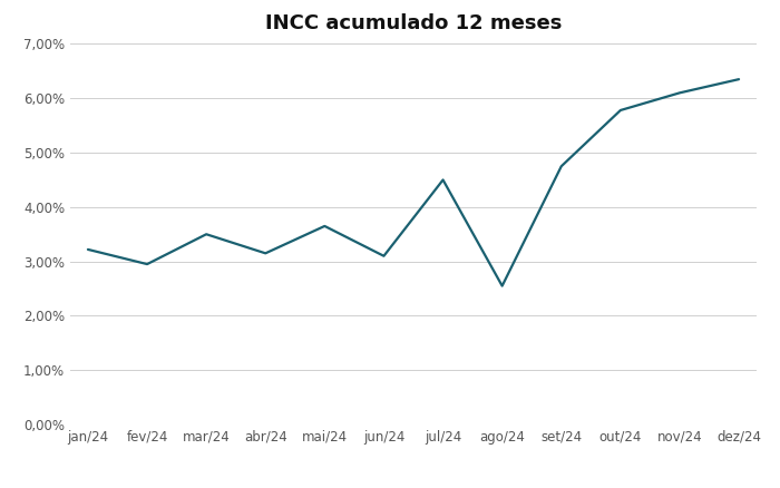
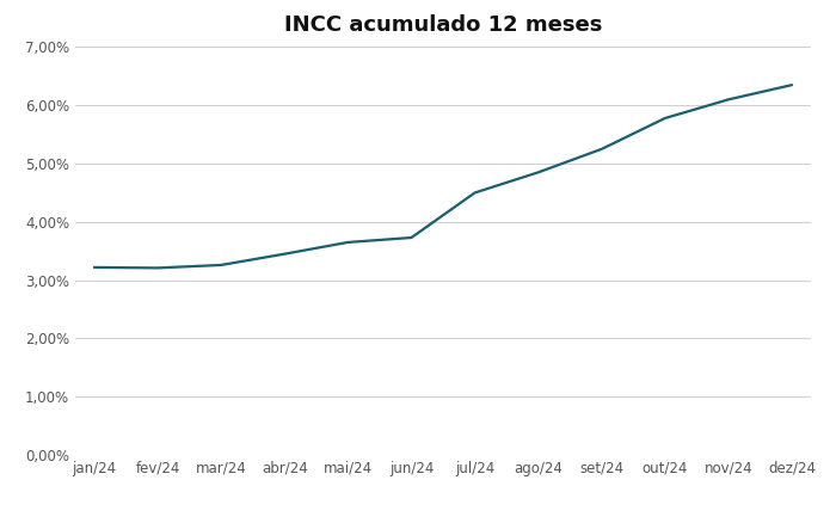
fev/24: 2,95% -> 3,21%
mar/24: 3,50% -> 3,26%
abr/24: 3,15% -> 3,45%
jun/24: 3,10% -> 3,73%
ago/24: 2,55% -> 4,85%
set/24: 4,75% -> 5,25%
